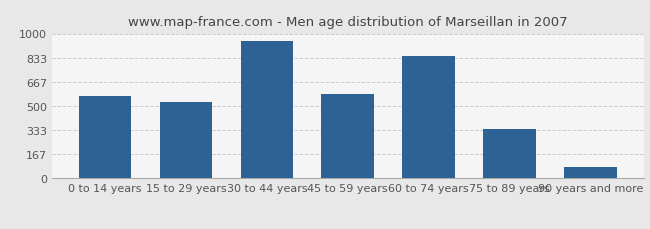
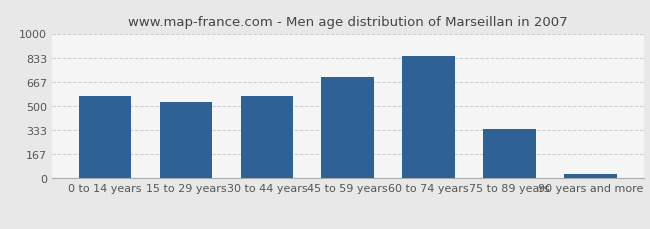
30 to 44 years: 950 -> 570
45 to 59 years: 580 -> 700
90 years and more: 80 -> 30
